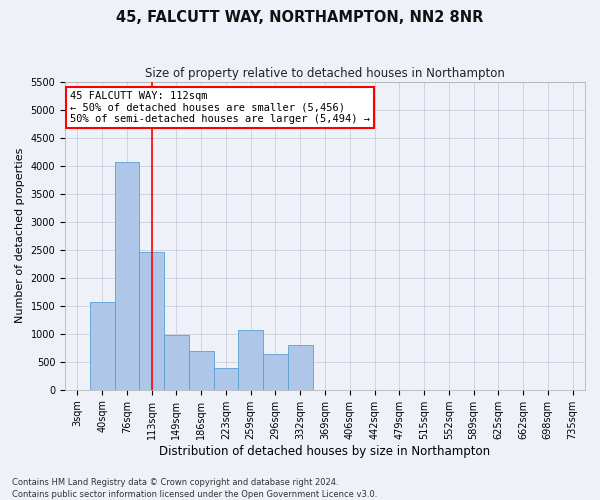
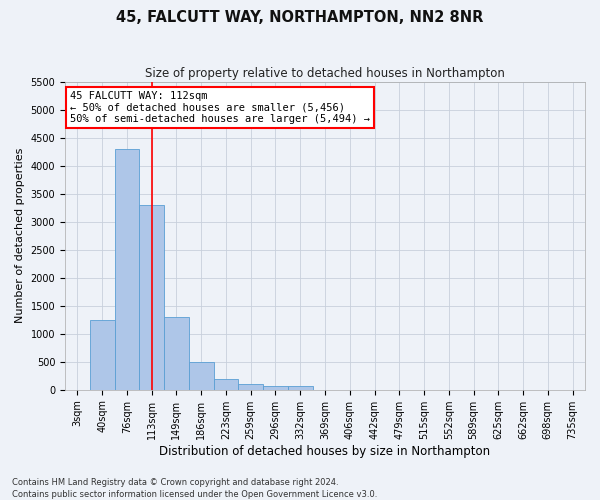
40sqm: 1560 -> 1250
76sqm: 4060 -> 4300
113sqm: 2460 -> 3300
149sqm: 980 -> 1300
186sqm: 700 -> 500
223sqm: 380 -> 200
259sqm: 1060 -> 100
296sqm: 640 -> 80
332sqm: 800 -> 80
